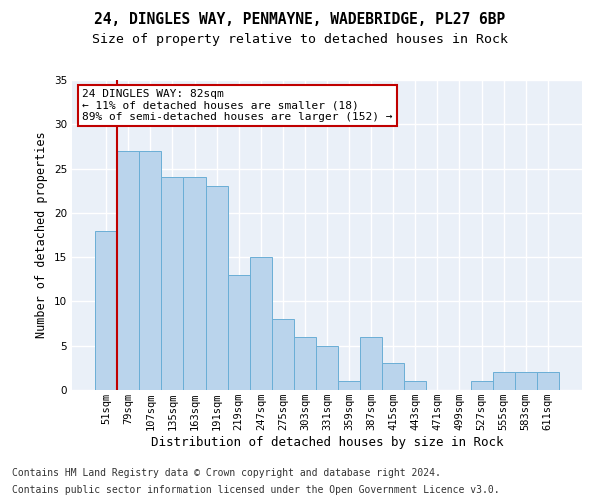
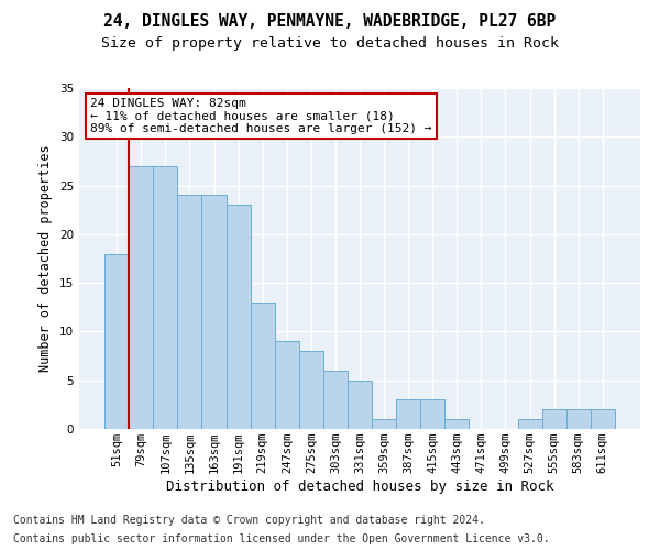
247sqm: 15 -> 9
387sqm: 6 -> 3
